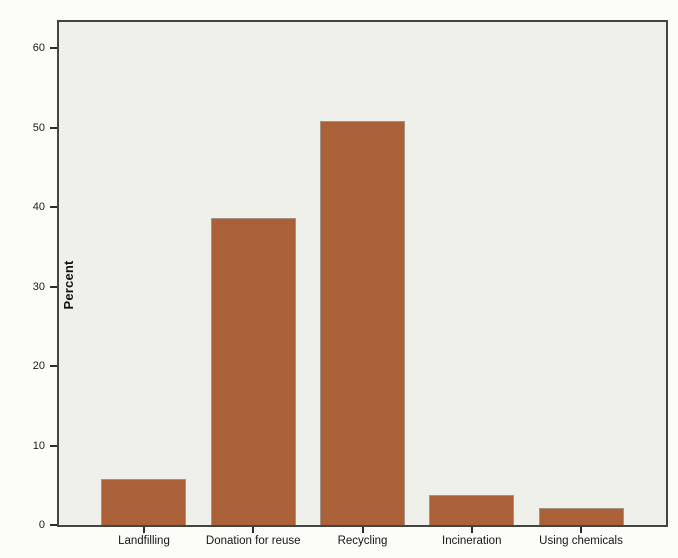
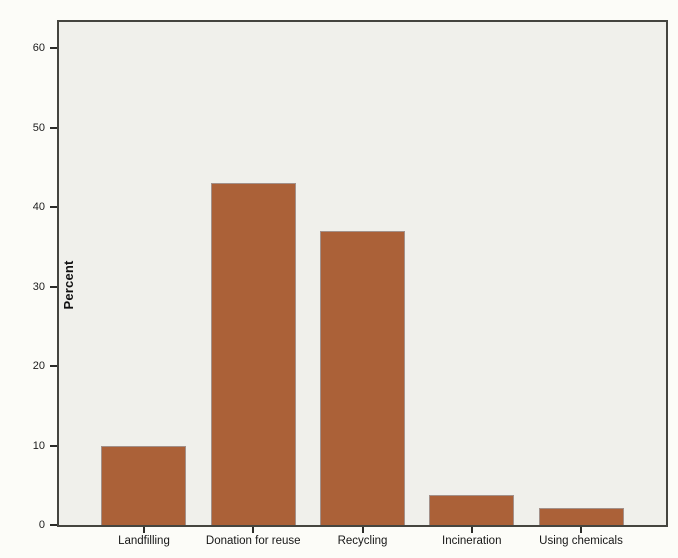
Landfilling: 6 -> 10
Donation for reuse: 39 -> 43
Recycling: 51 -> 37
